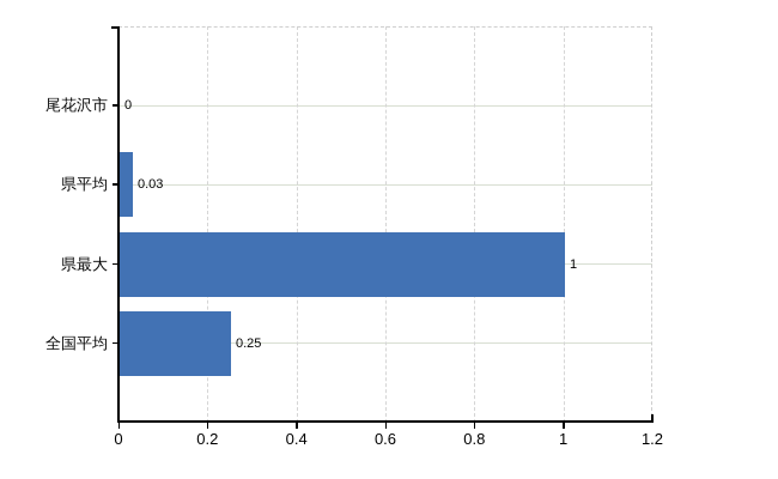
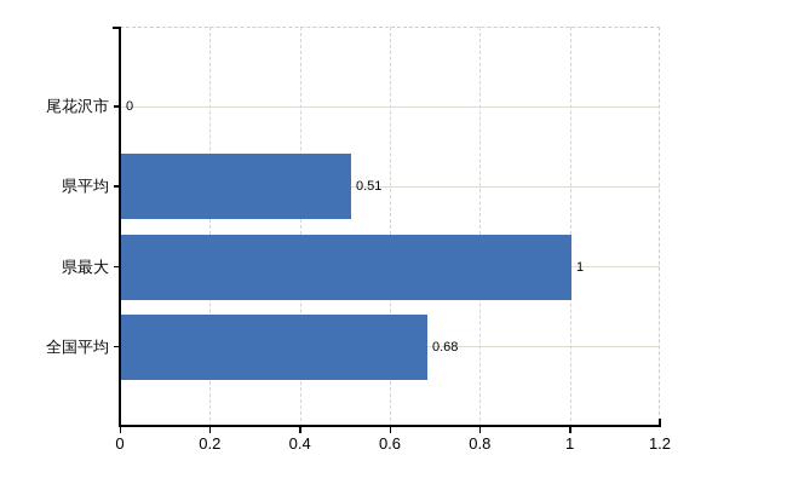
県平均: 0.03 -> 0.51
全国平均: 0.25 -> 0.68
